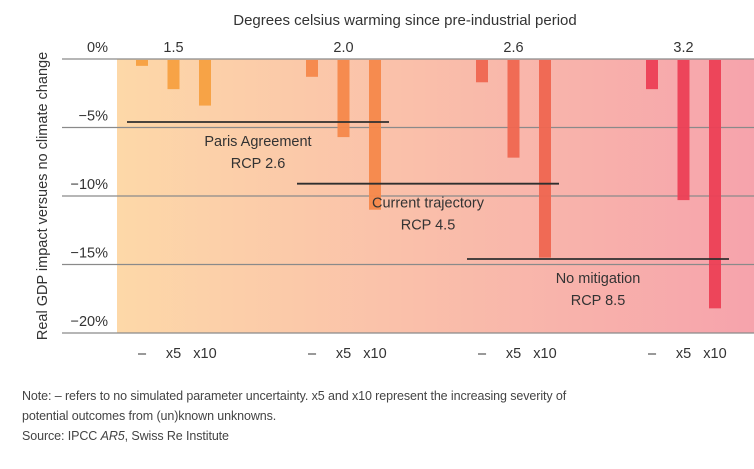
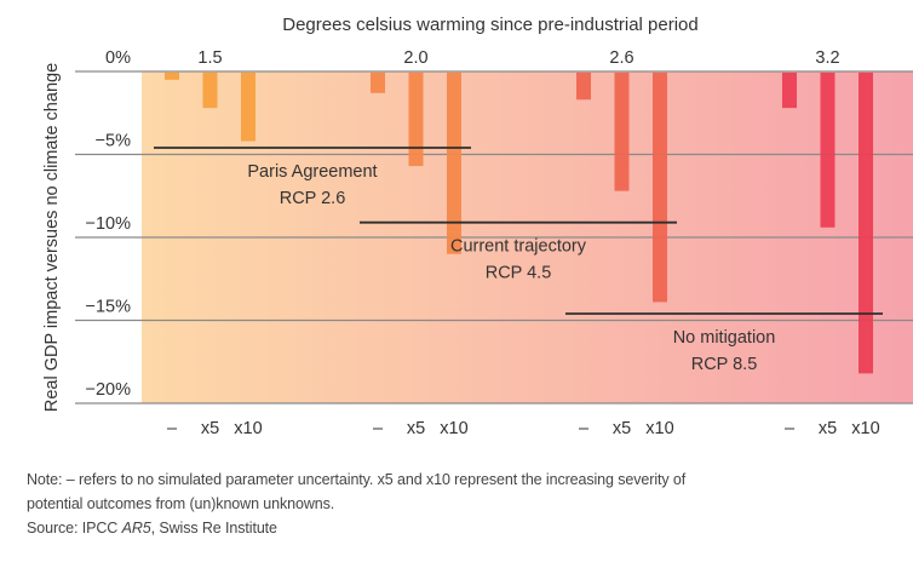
x10/1.5: -3.4% -> -4.2%
x10/2.6: -14.5% -> -13.9%
x5/3.2: -10.3% -> -9.4%
